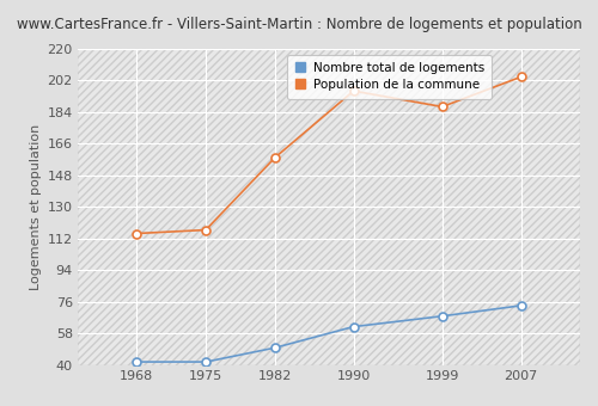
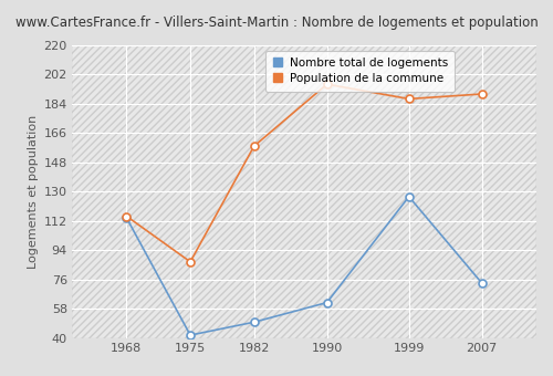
Nombre total de logements/1968: 42 -> 114
Population de la commune/1975: 117 -> 87
Nombre total de logements/1999: 68 -> 127
Population de la commune/2007: 204 -> 190
